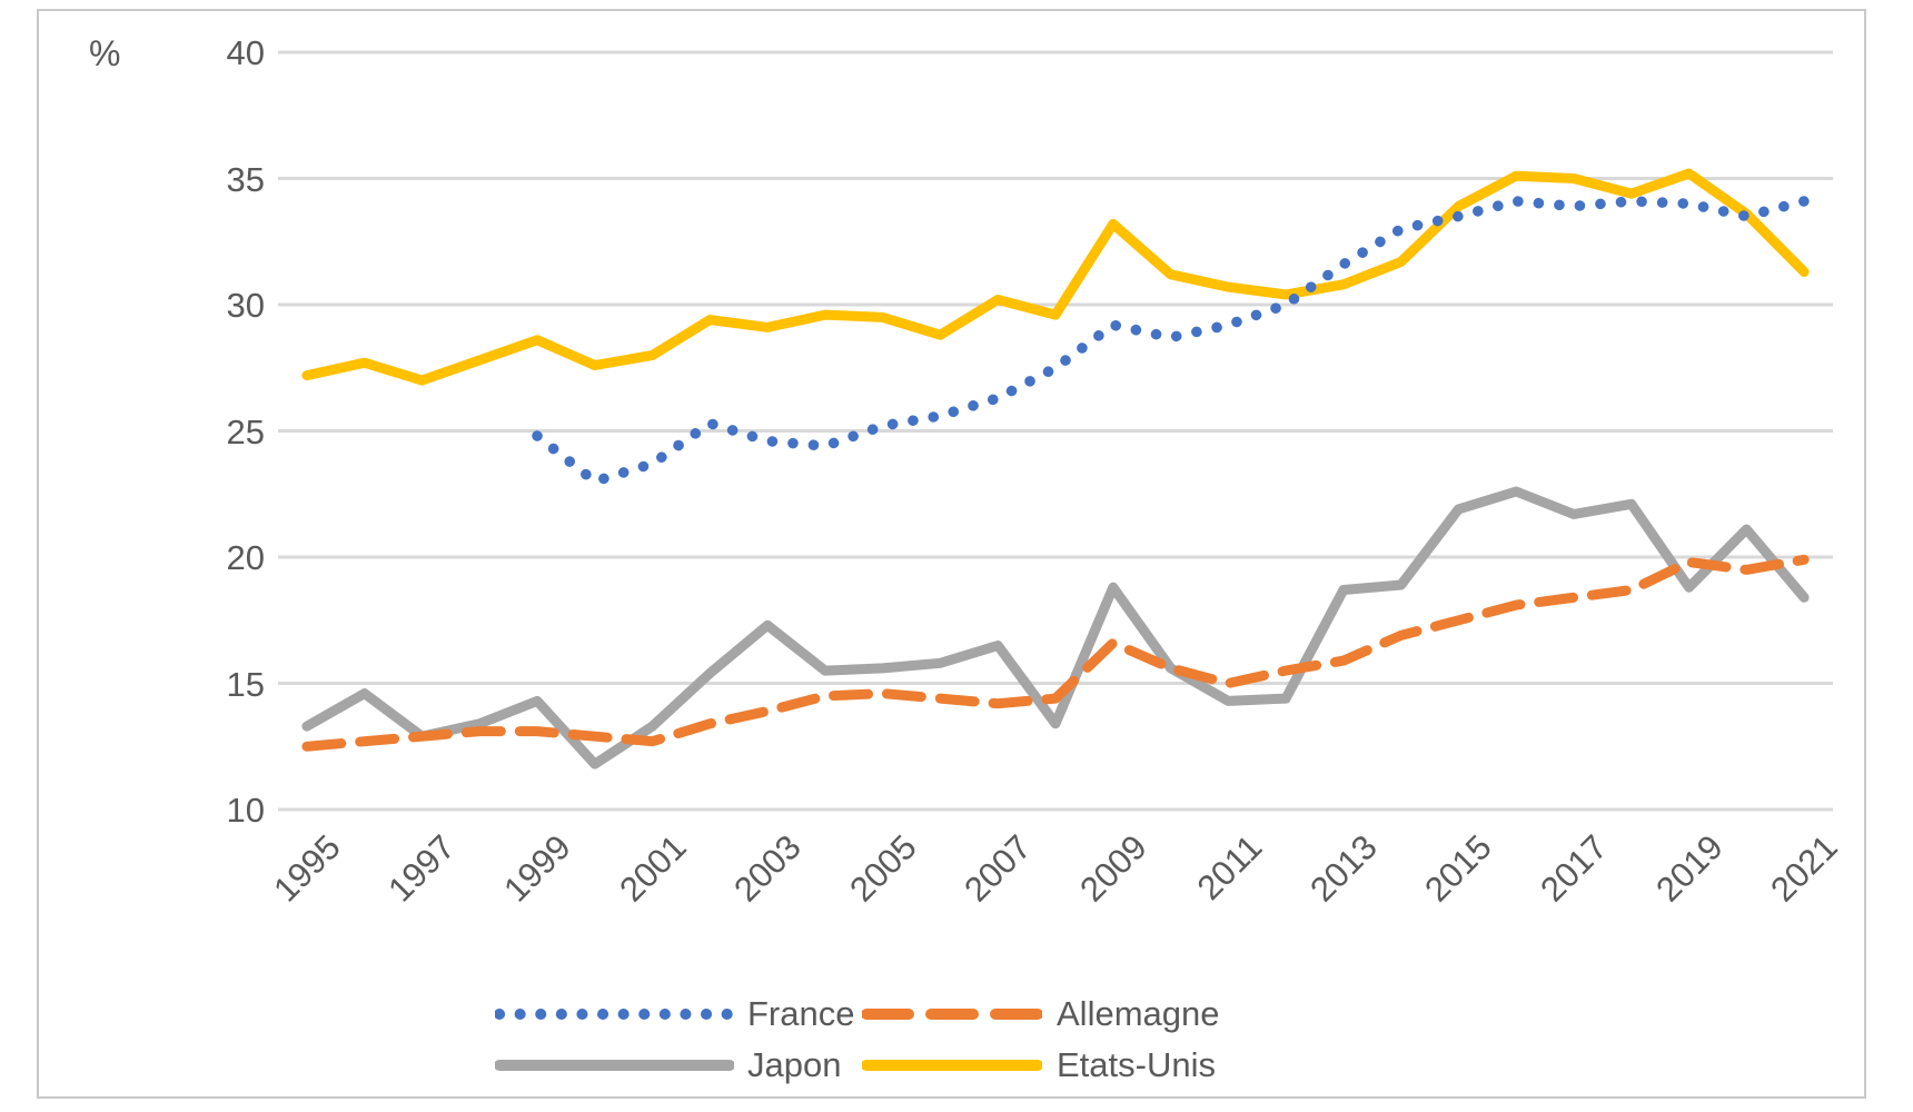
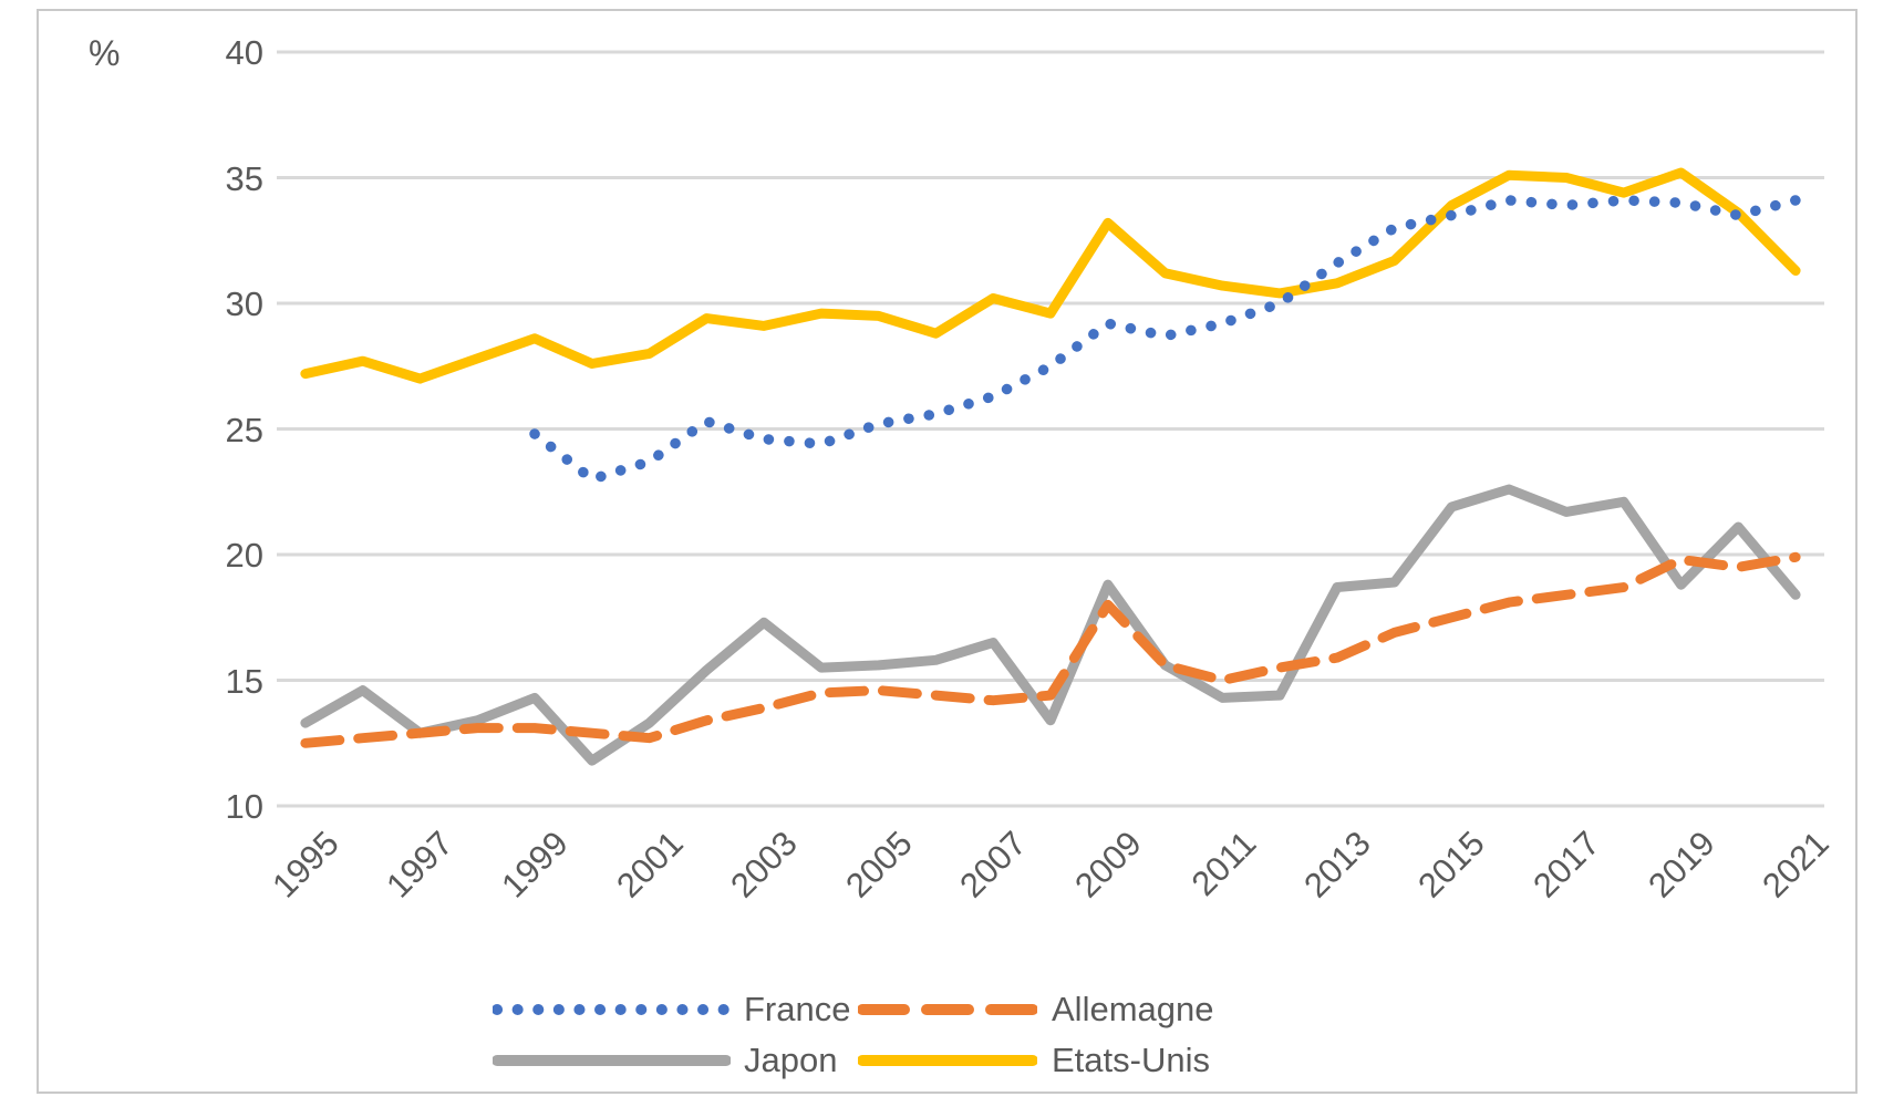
Allemagne/2009: 16.6 -> 18.0
